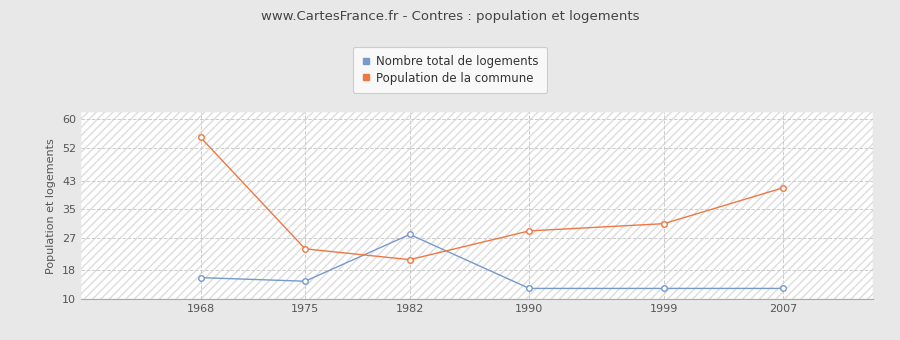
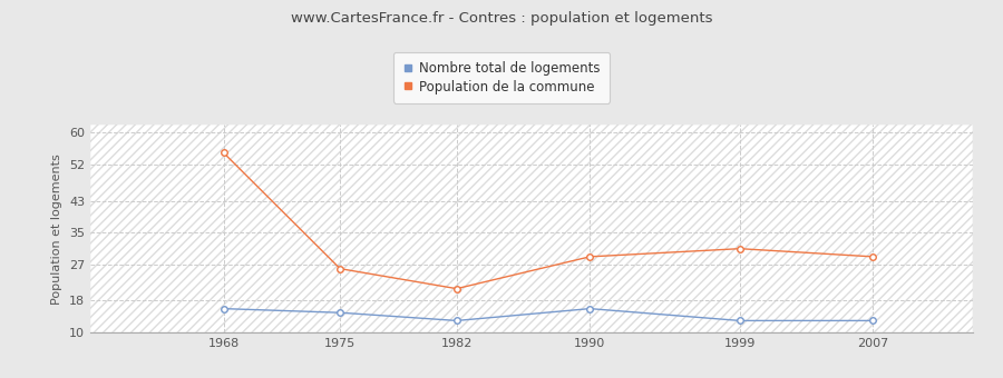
Population de la commune/1975: 24 -> 26
Nombre total de logements/1982: 28 -> 13
Nombre total de logements/1990: 13 -> 16
Population de la commune/2007: 41 -> 29
